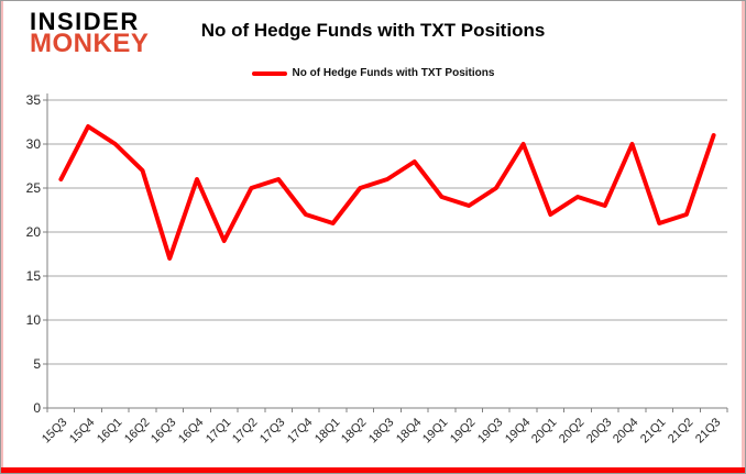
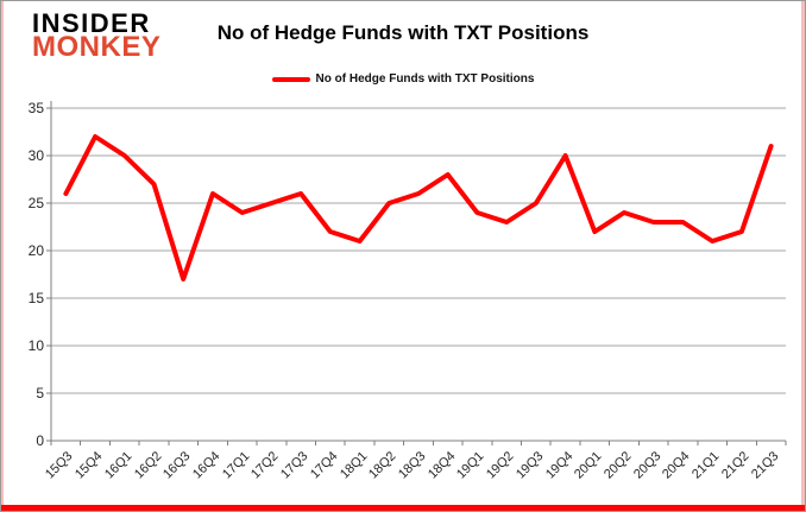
17Q1: 19 -> 24
20Q4: 30 -> 23
